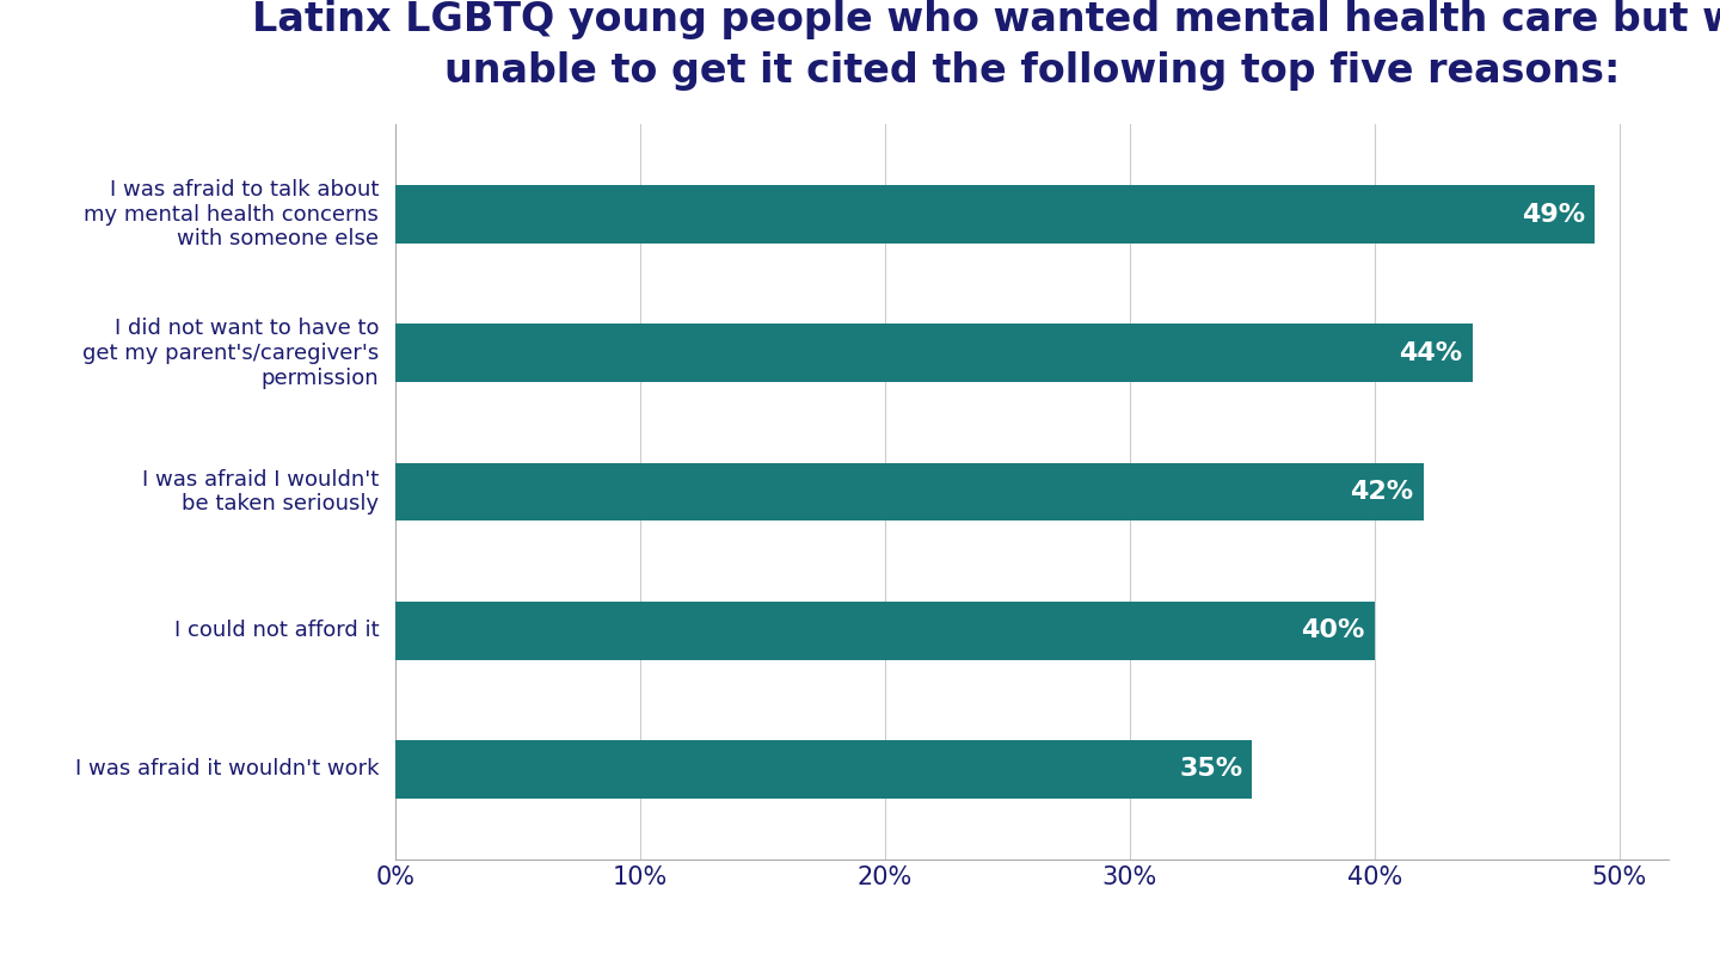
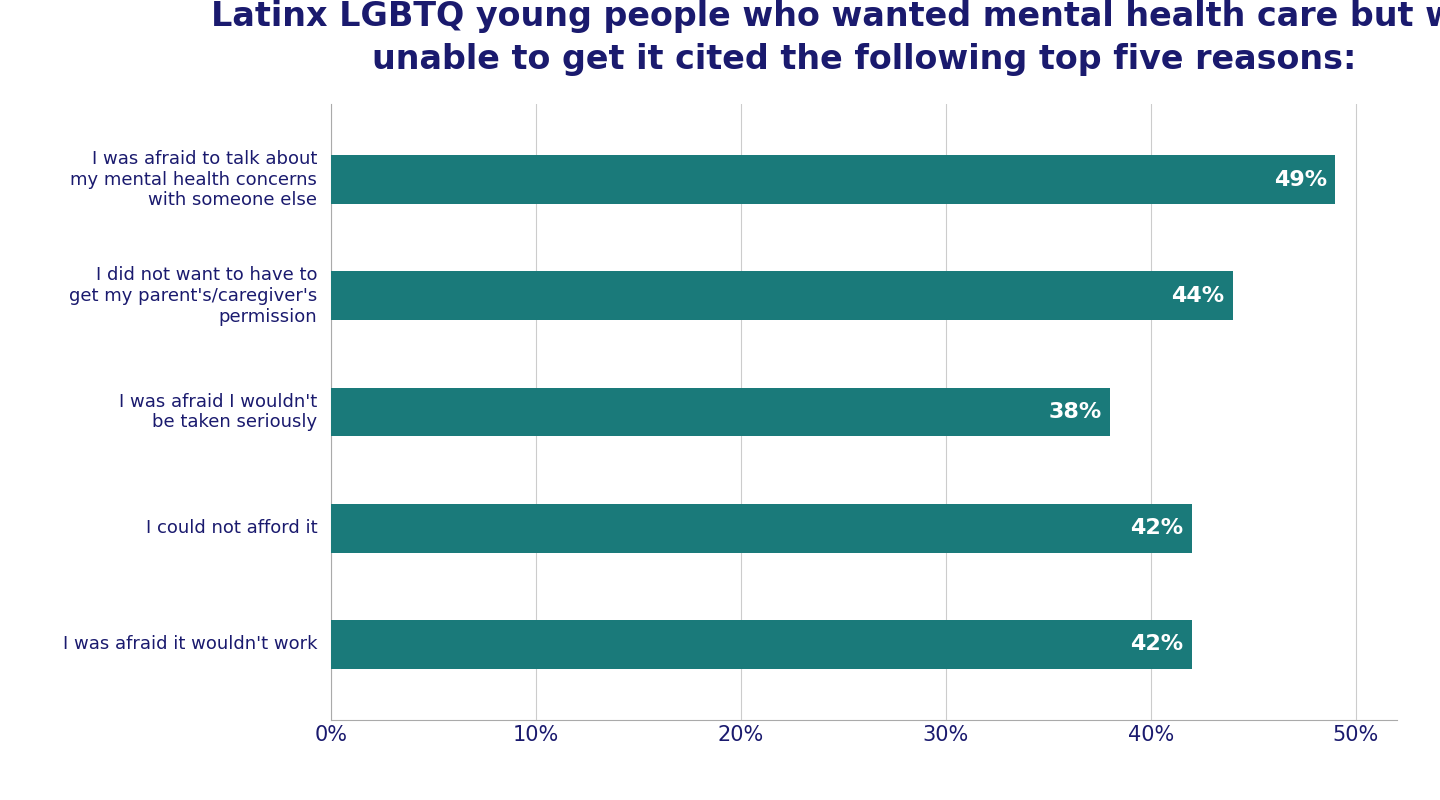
I was afraid I wouldn't be taken seriously: 42% -> 38%
I could not afford it: 40% -> 42%
I was afraid it wouldn't work: 35% -> 42%
